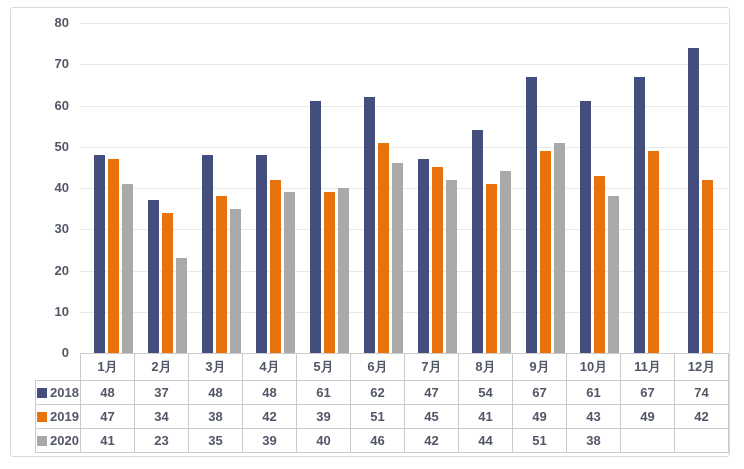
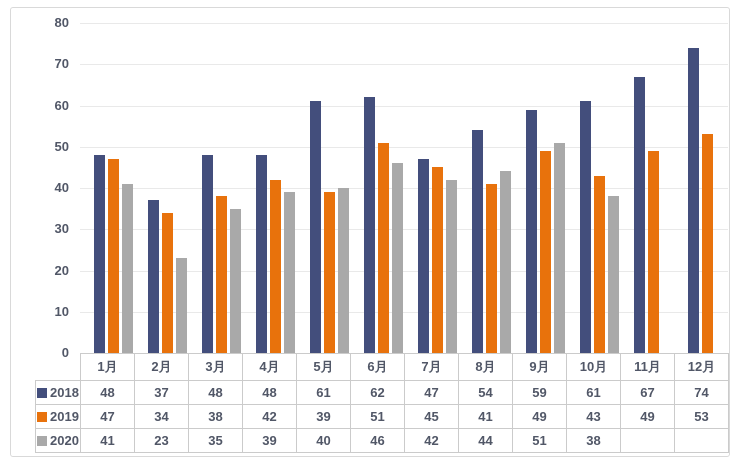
2018/9月: 67 -> 59
2019/12月: 42 -> 53
